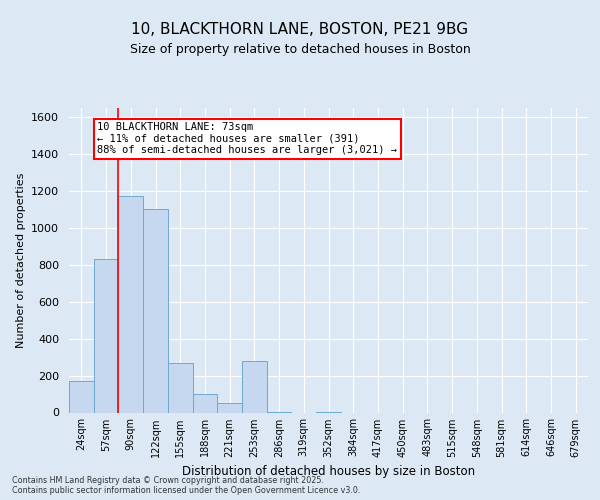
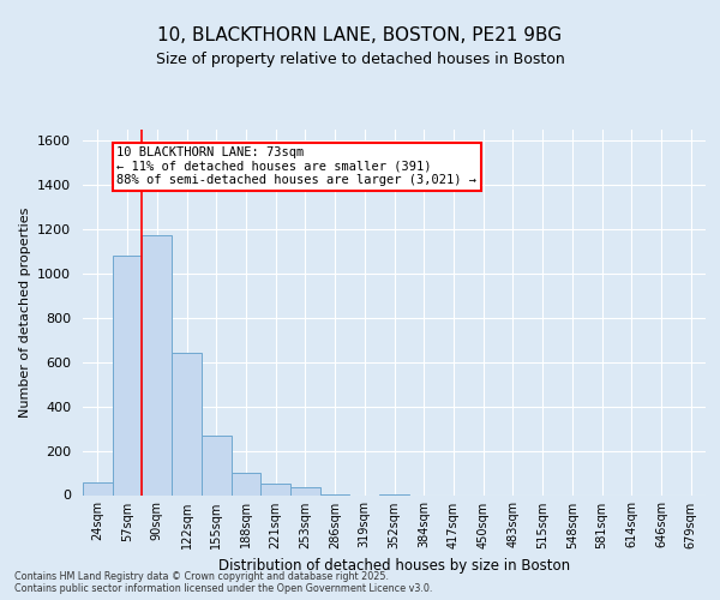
24sqm: 170 -> 60
57sqm: 830 -> 1080
122sqm: 1100 -> 640
253sqm: 280 -> 40
